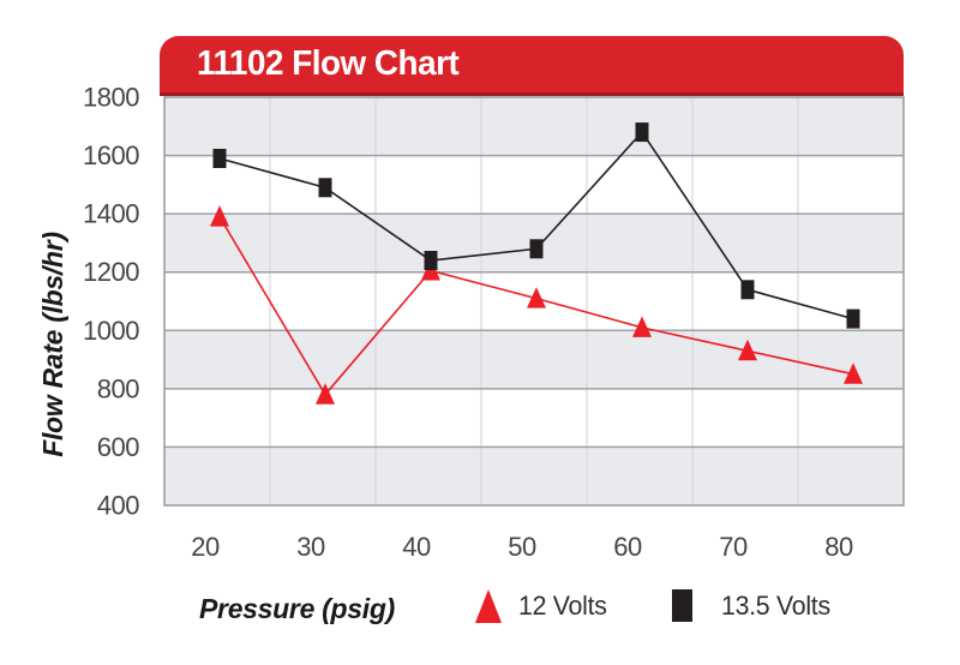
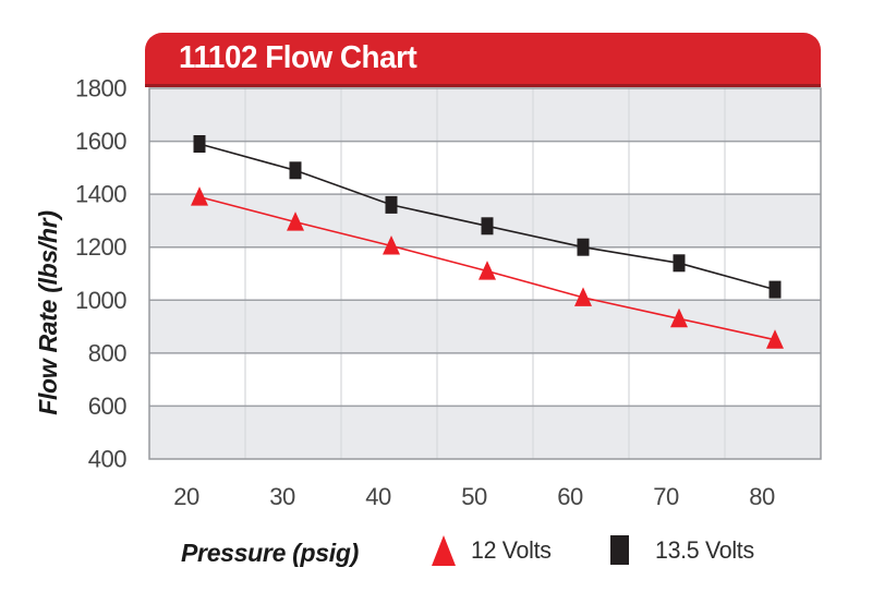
12 Volts/30: 780 -> 1300
13.5 Volts/40: 1240 -> 1360
13.5 Volts/60: 1680 -> 1200
